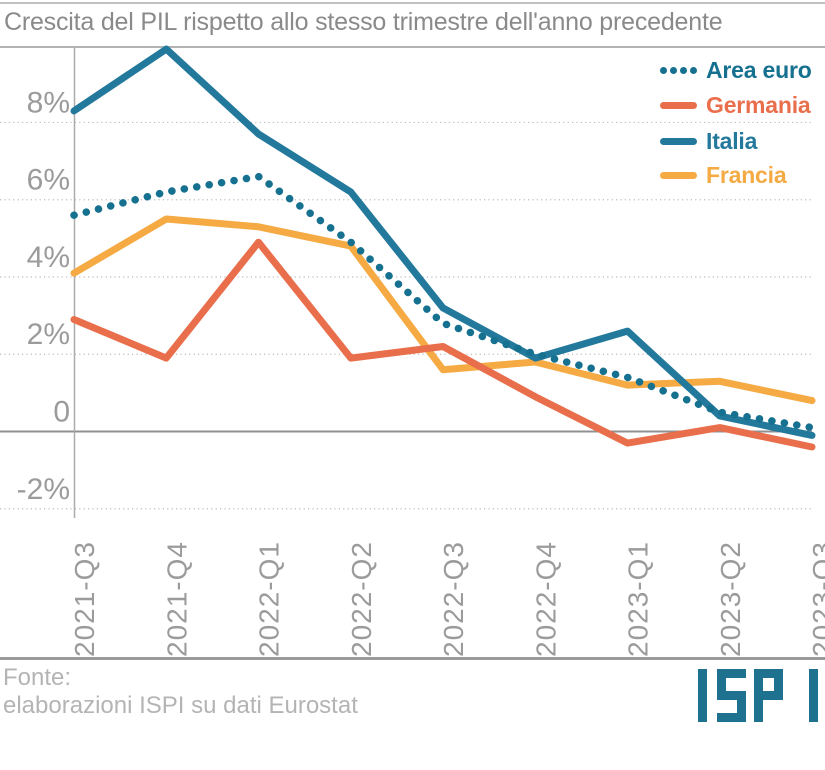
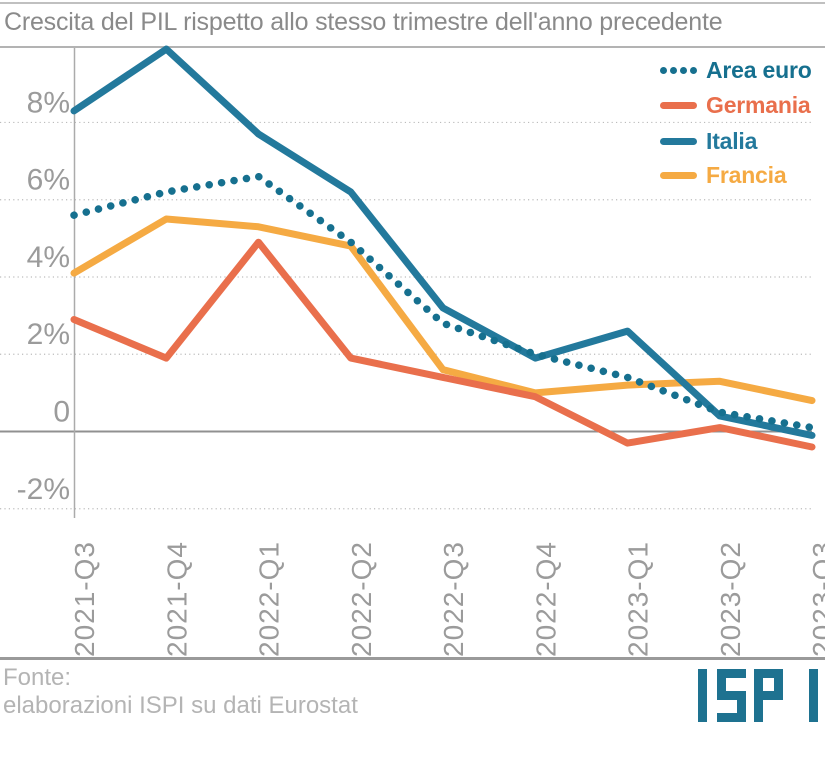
Germania/2022-Q3: 2.2% -> 1.4%
Francia/2022-Q4: 1.8% -> 1.0%
